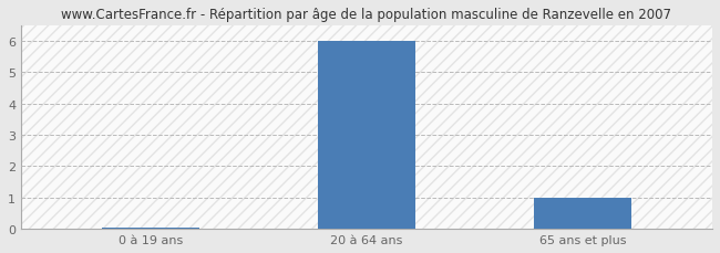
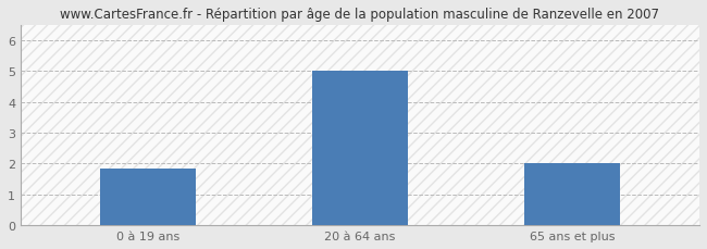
0 à 19 ans: 0.05 -> 1.85
20 à 64 ans: 6.00 -> 5.00
65 ans et plus: 1.00 -> 2.00
